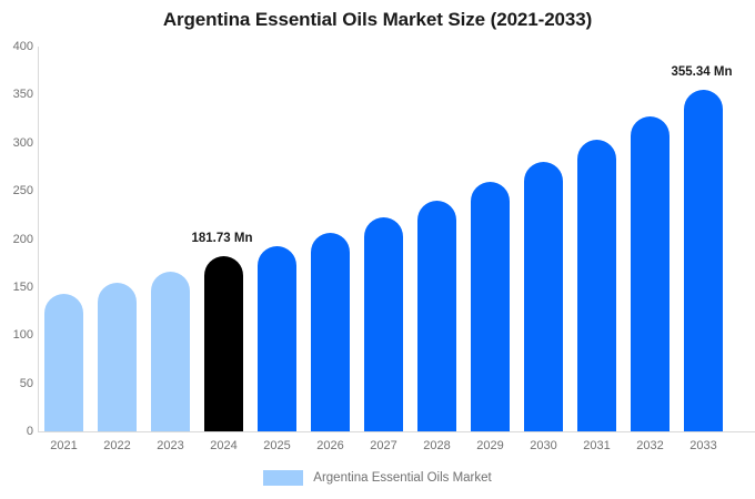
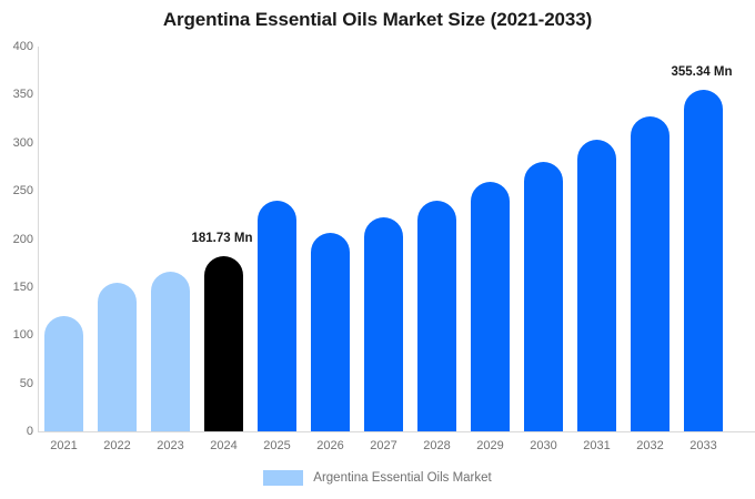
2021: 140 -> 120
2025: 190 -> 240
